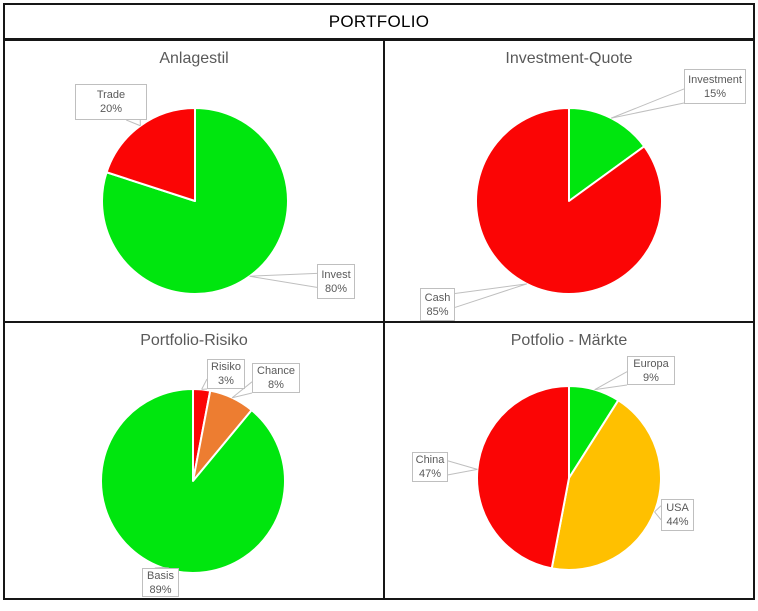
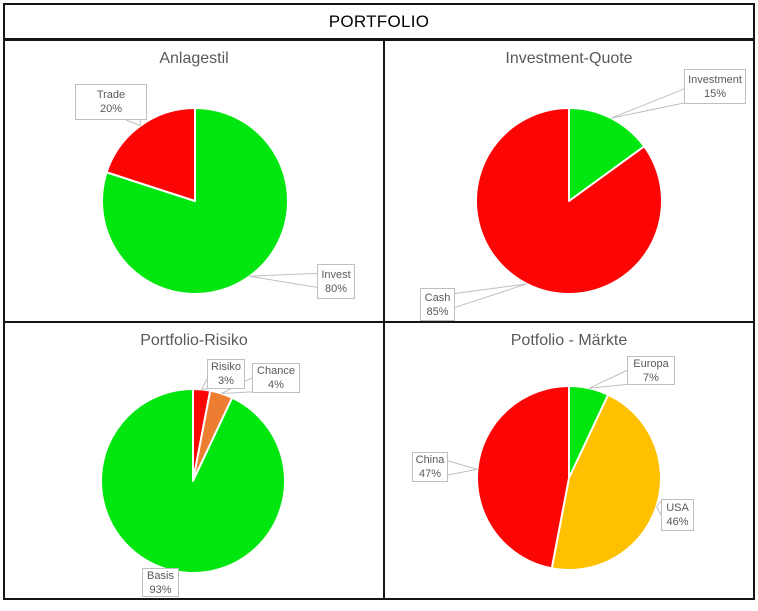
Portfolio-Risiko/Chance: 8% -> 4%
Portfolio-Risiko/Basis: 89% -> 93%
Potfolio - Märkte/Europa: 9% -> 7%
Potfolio - Märkte/USA: 44% -> 46%
